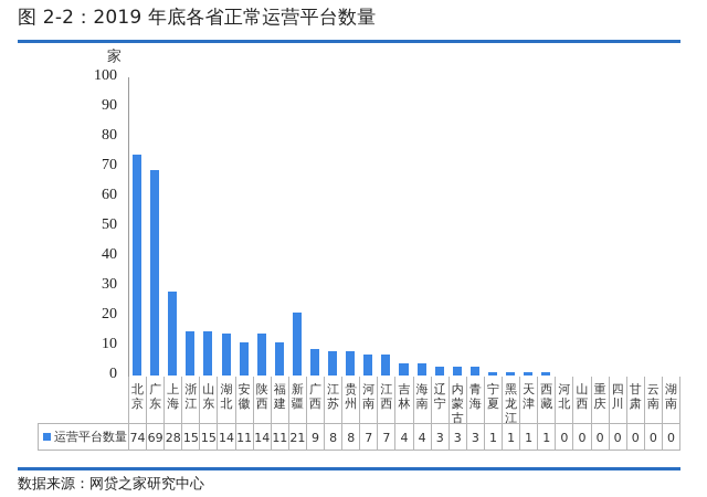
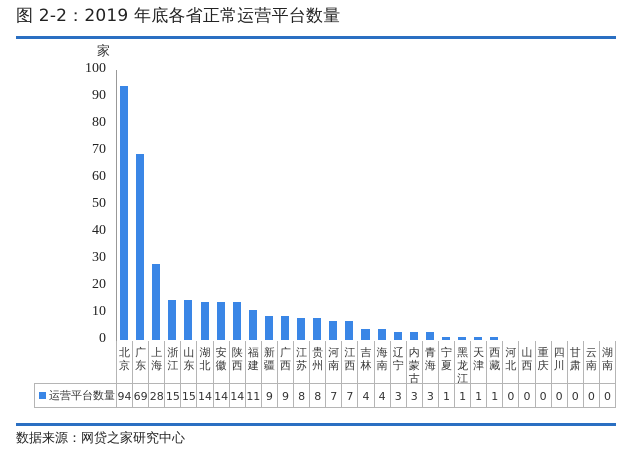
北京: 74 -> 94
安徽: 11 -> 14
新疆: 21 -> 9
